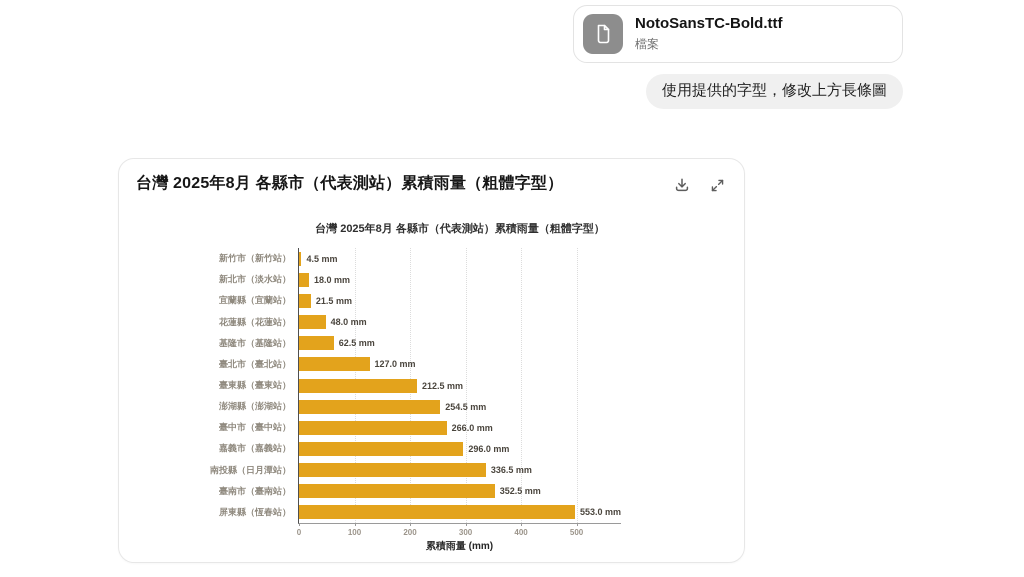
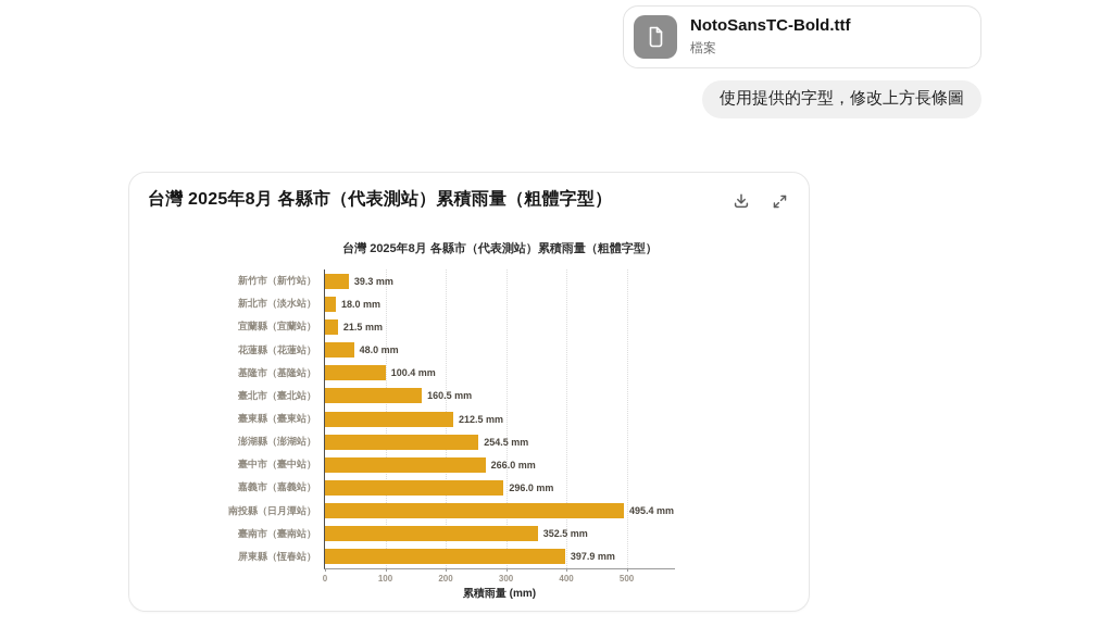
新竹市（新竹站）: 4.5 -> 39.3
基隆市（基隆站）: 62.5 -> 100.4
臺北市（臺北站）: 127.0 -> 160.5
南投縣（日月潭站）: 336.5 -> 495.4
屏東縣（恆春站）: 553.0 -> 397.9
